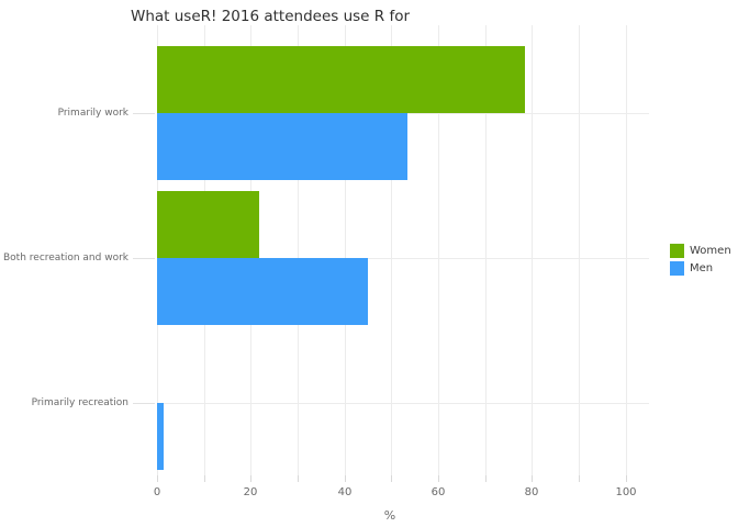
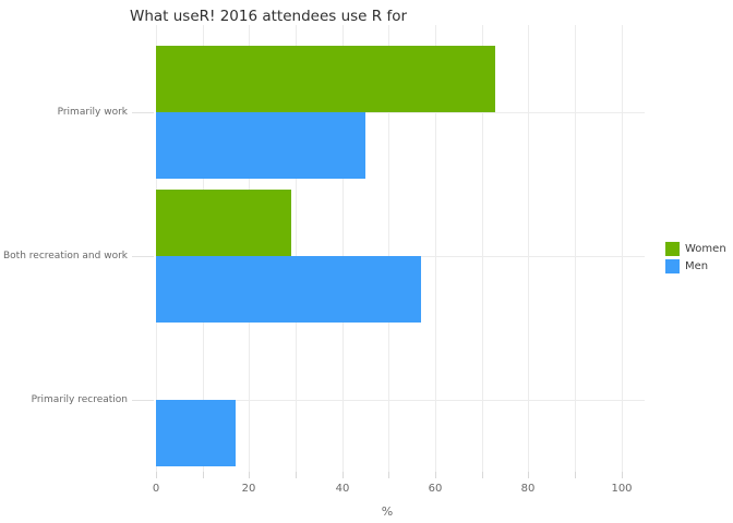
Women/Primarily work: 79 -> 73
Men/Primarily work: 54 -> 45
Women/Both recreation and work: 22 -> 29
Men/Both recreation and work: 45 -> 57
Men/Primarily recreation: 2 -> 17
